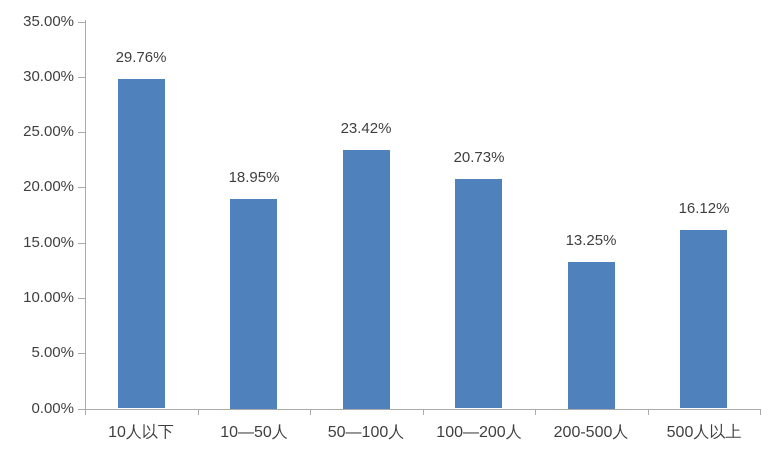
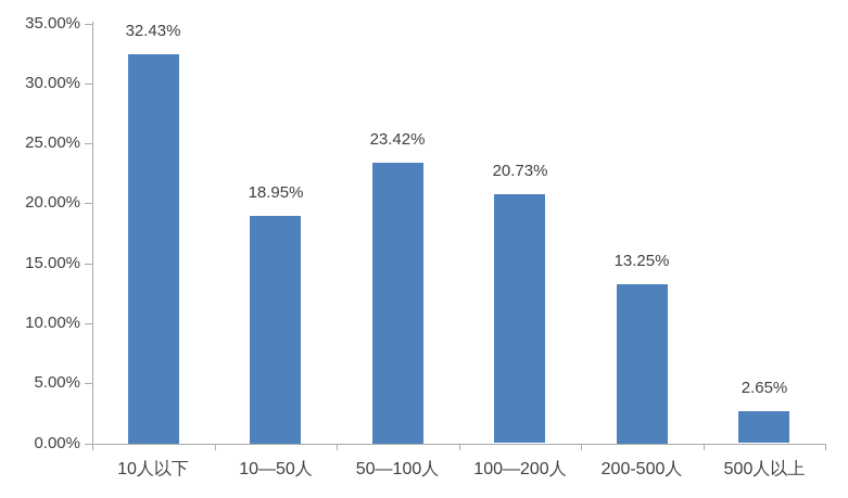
10人以下: 29.76% -> 32.43%
500人以上: 16.12% -> 2.65%
